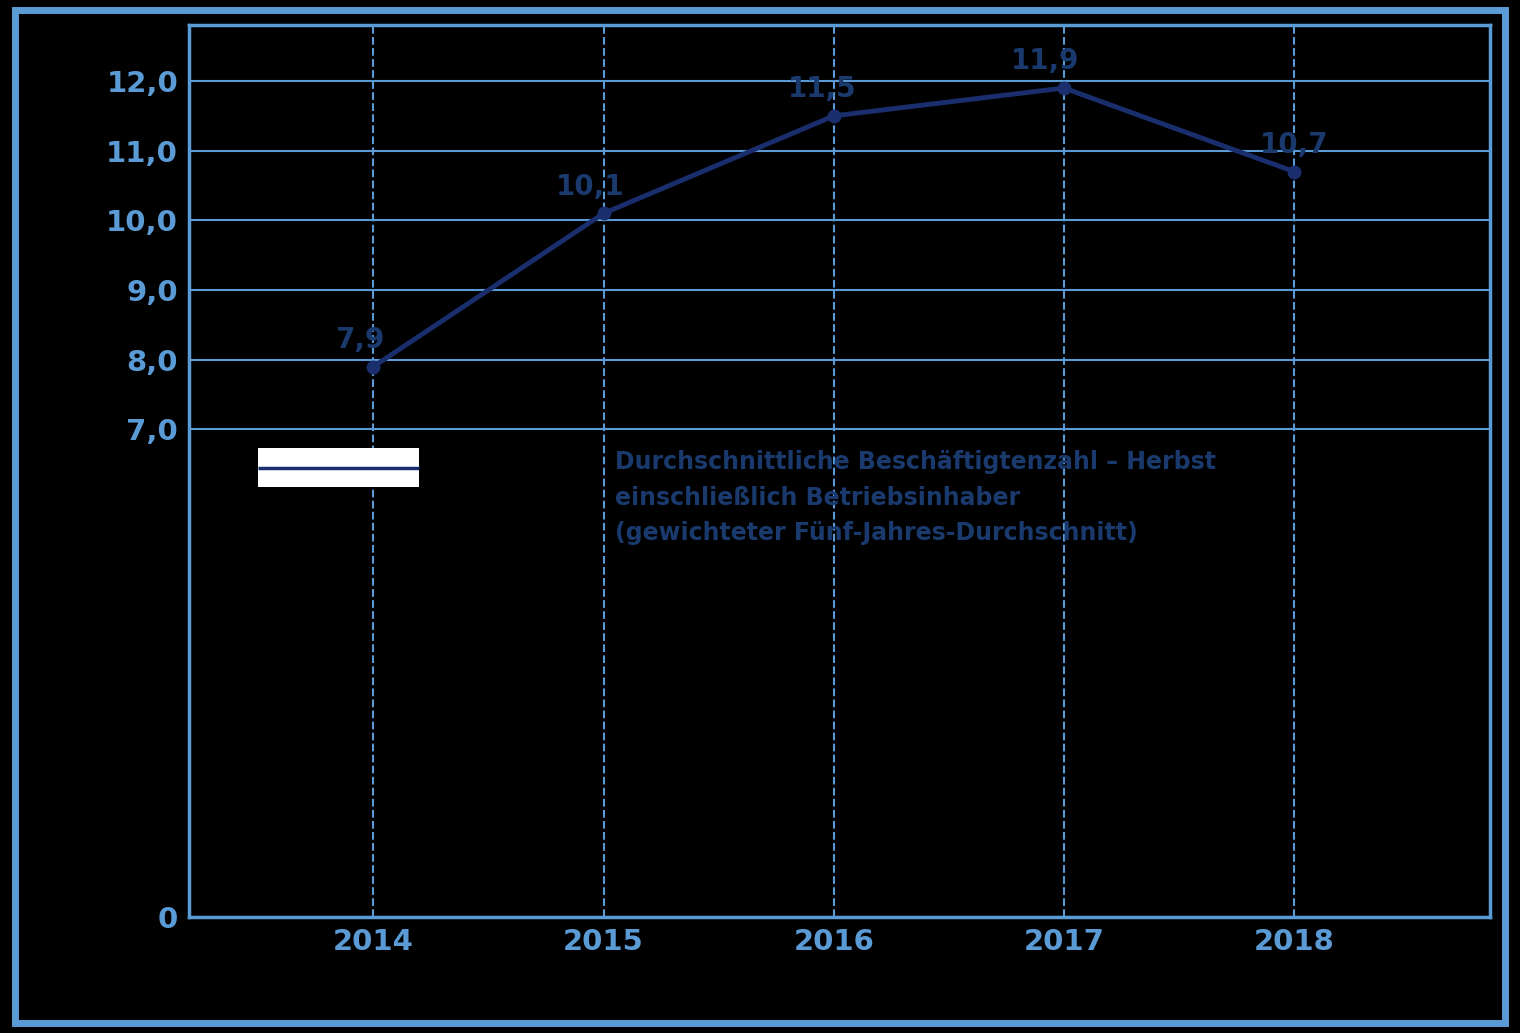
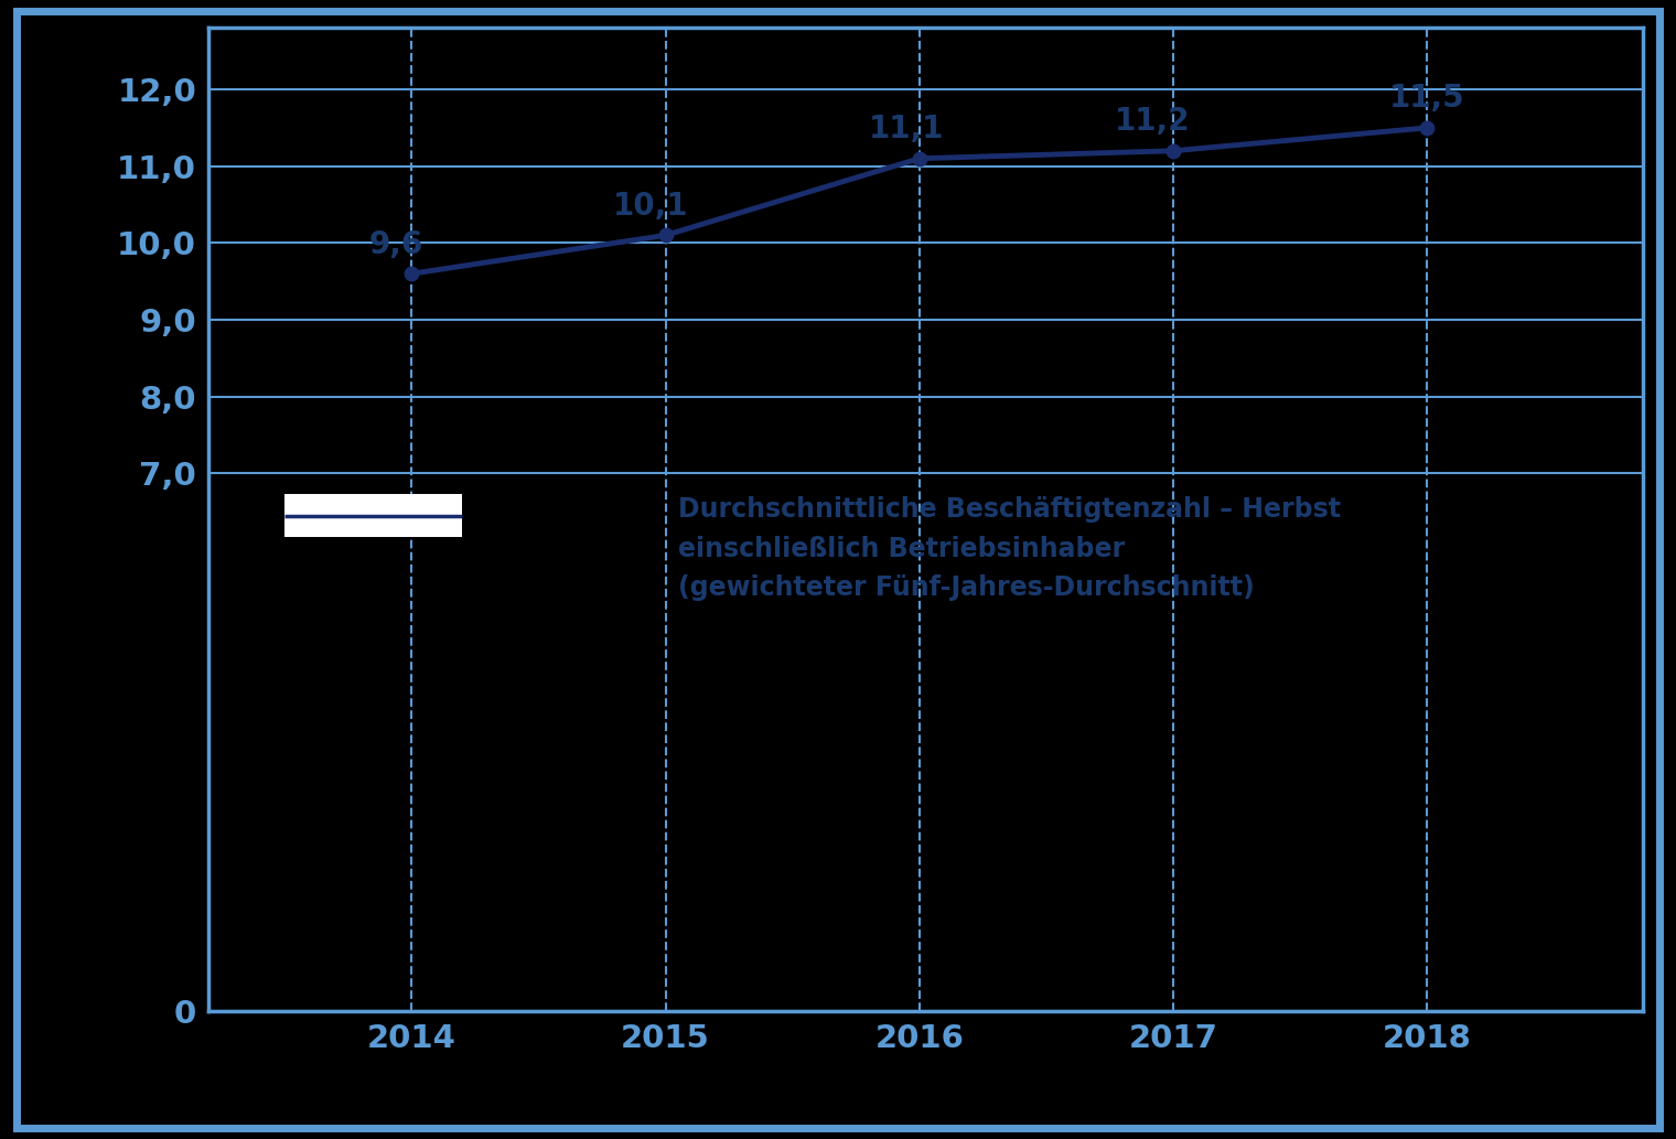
2014: 7,9 -> 9,6
2016: 11,5 -> 11,1
2017: 11,9 -> 11,2
2018: 10,7 -> 11,5
